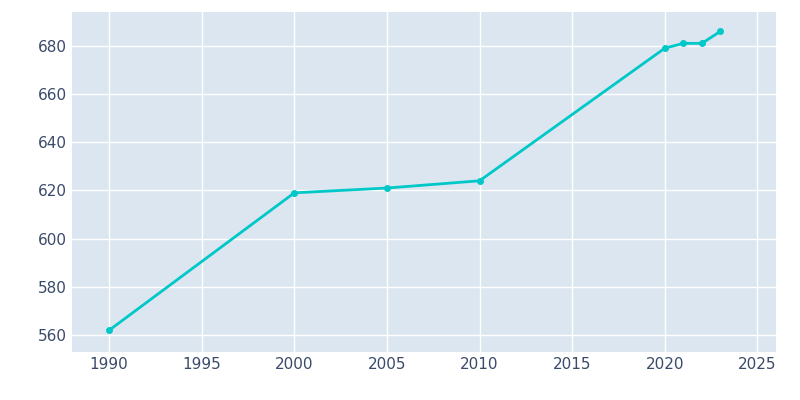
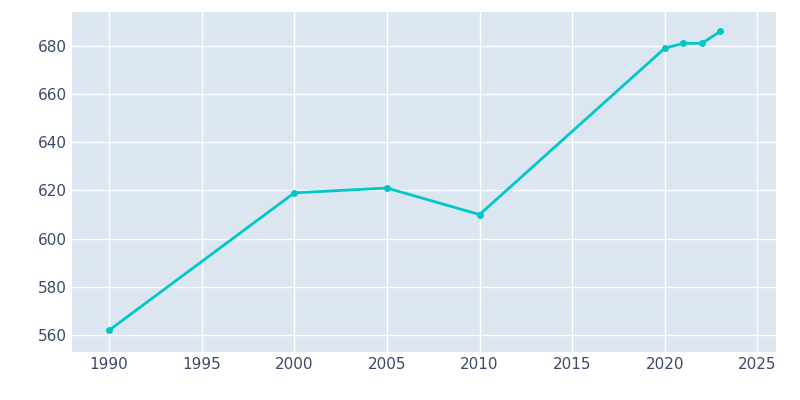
2010: 624 -> 610
